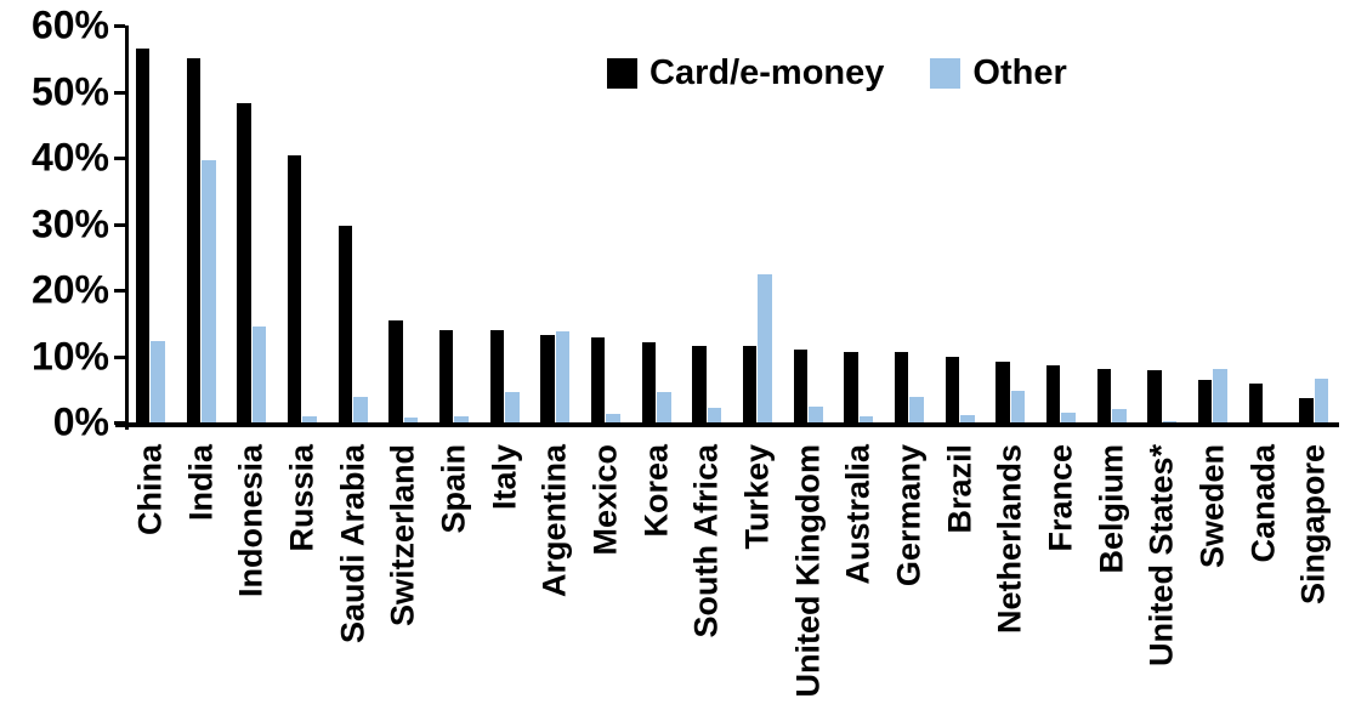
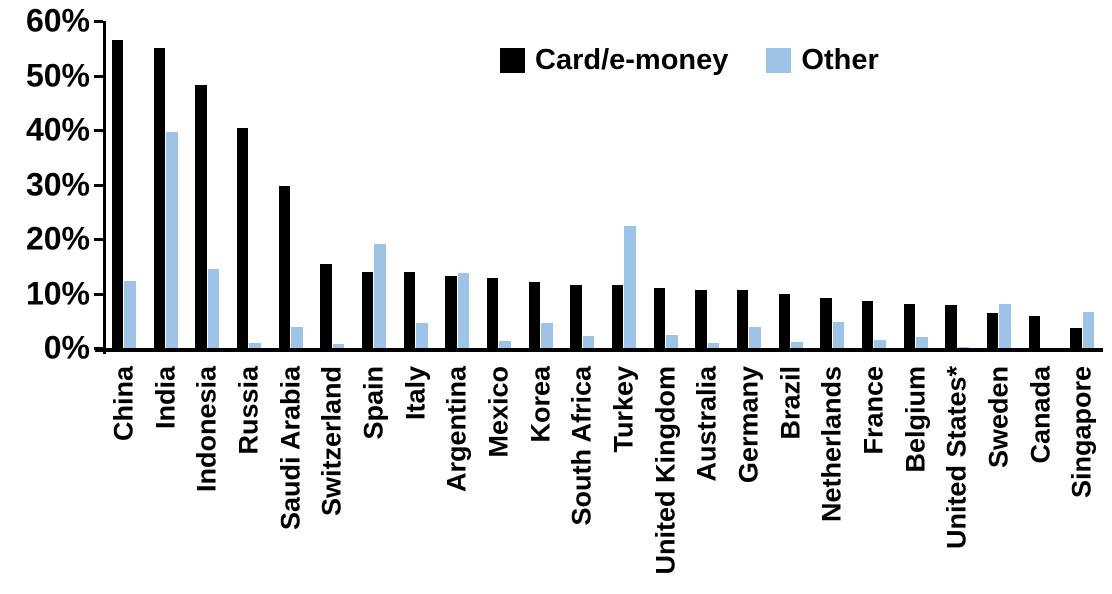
Other/Spain: 1% -> 19%
